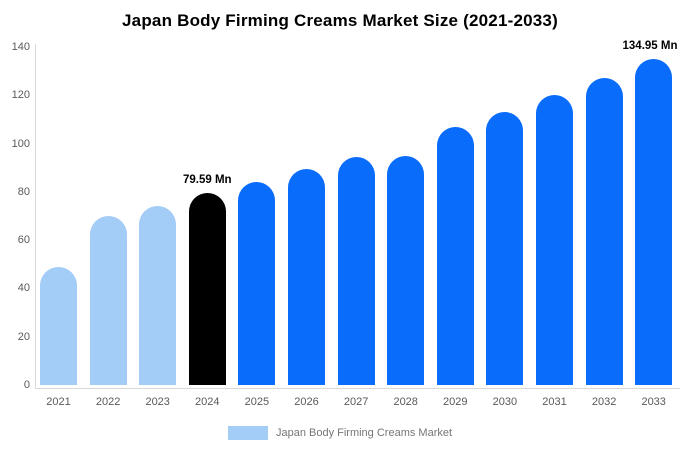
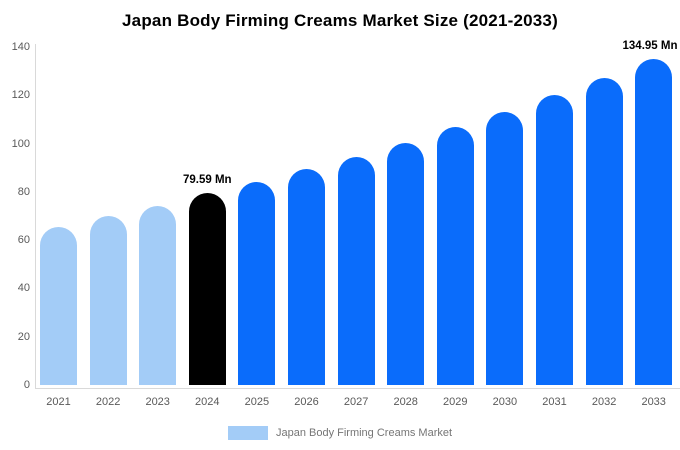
2021: 49 -> 66
2028: 95 -> 100
